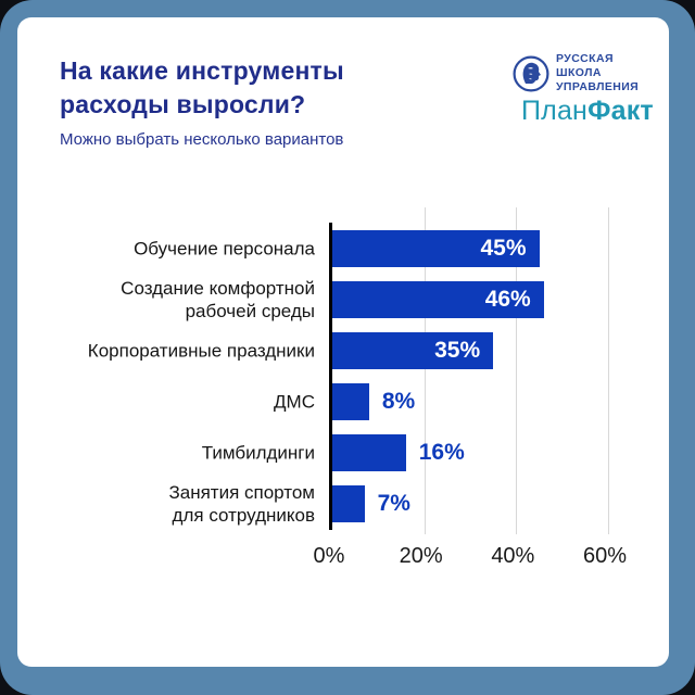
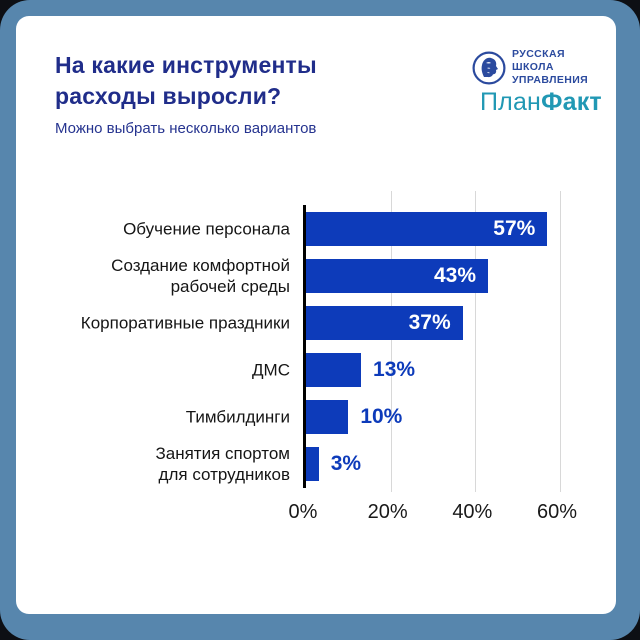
Обучение персонала: 45% -> 57%
Создание комфортной рабочей среды: 46% -> 43%
Корпоративные праздники: 35% -> 37%
ДМС: 8% -> 13%
Тимбилдинги: 16% -> 10%
Занятия спортом для сотрудников: 7% -> 3%
